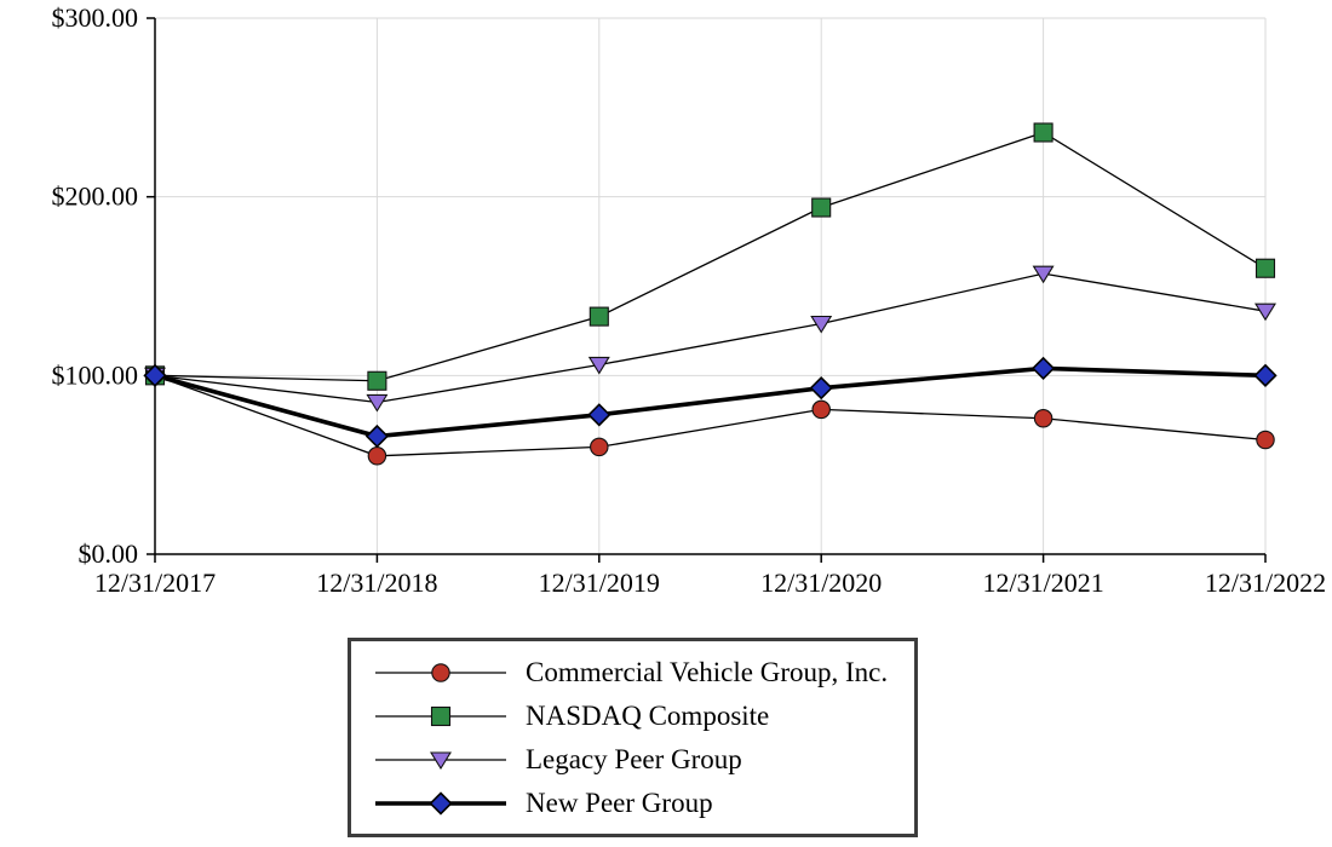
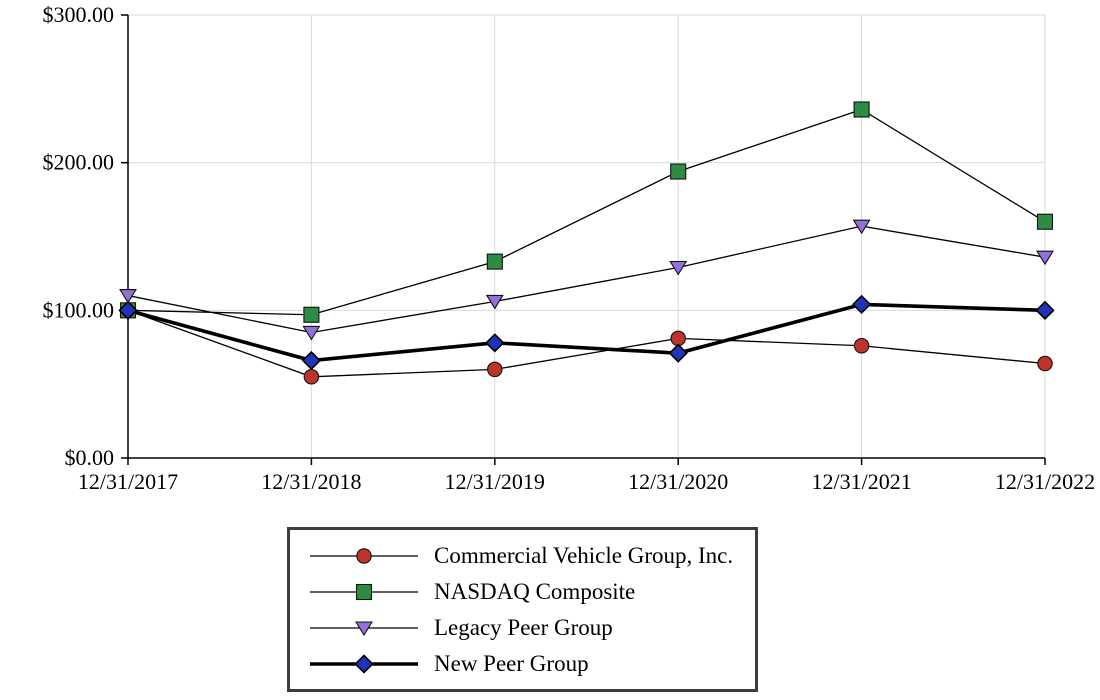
Legacy Peer Group/12/31/2017: $100 -> $110
New Peer Group/12/31/2020: $93 -> $71
